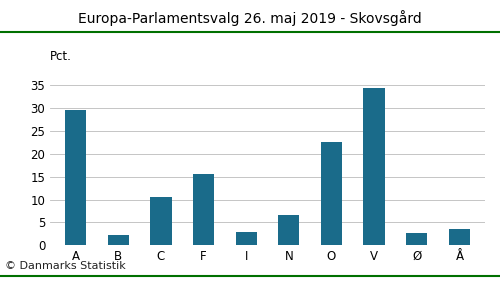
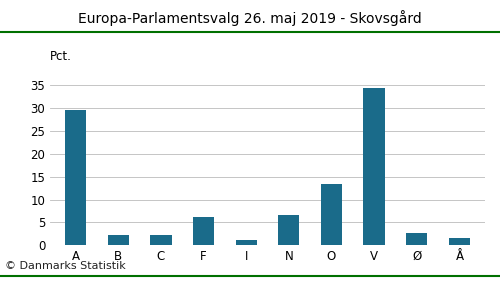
C: 10.5 -> 2.3
F: 15.5 -> 6.3
I: 3.0 -> 1.2
O: 22.5 -> 13.5
Å: 3.5 -> 1.5
